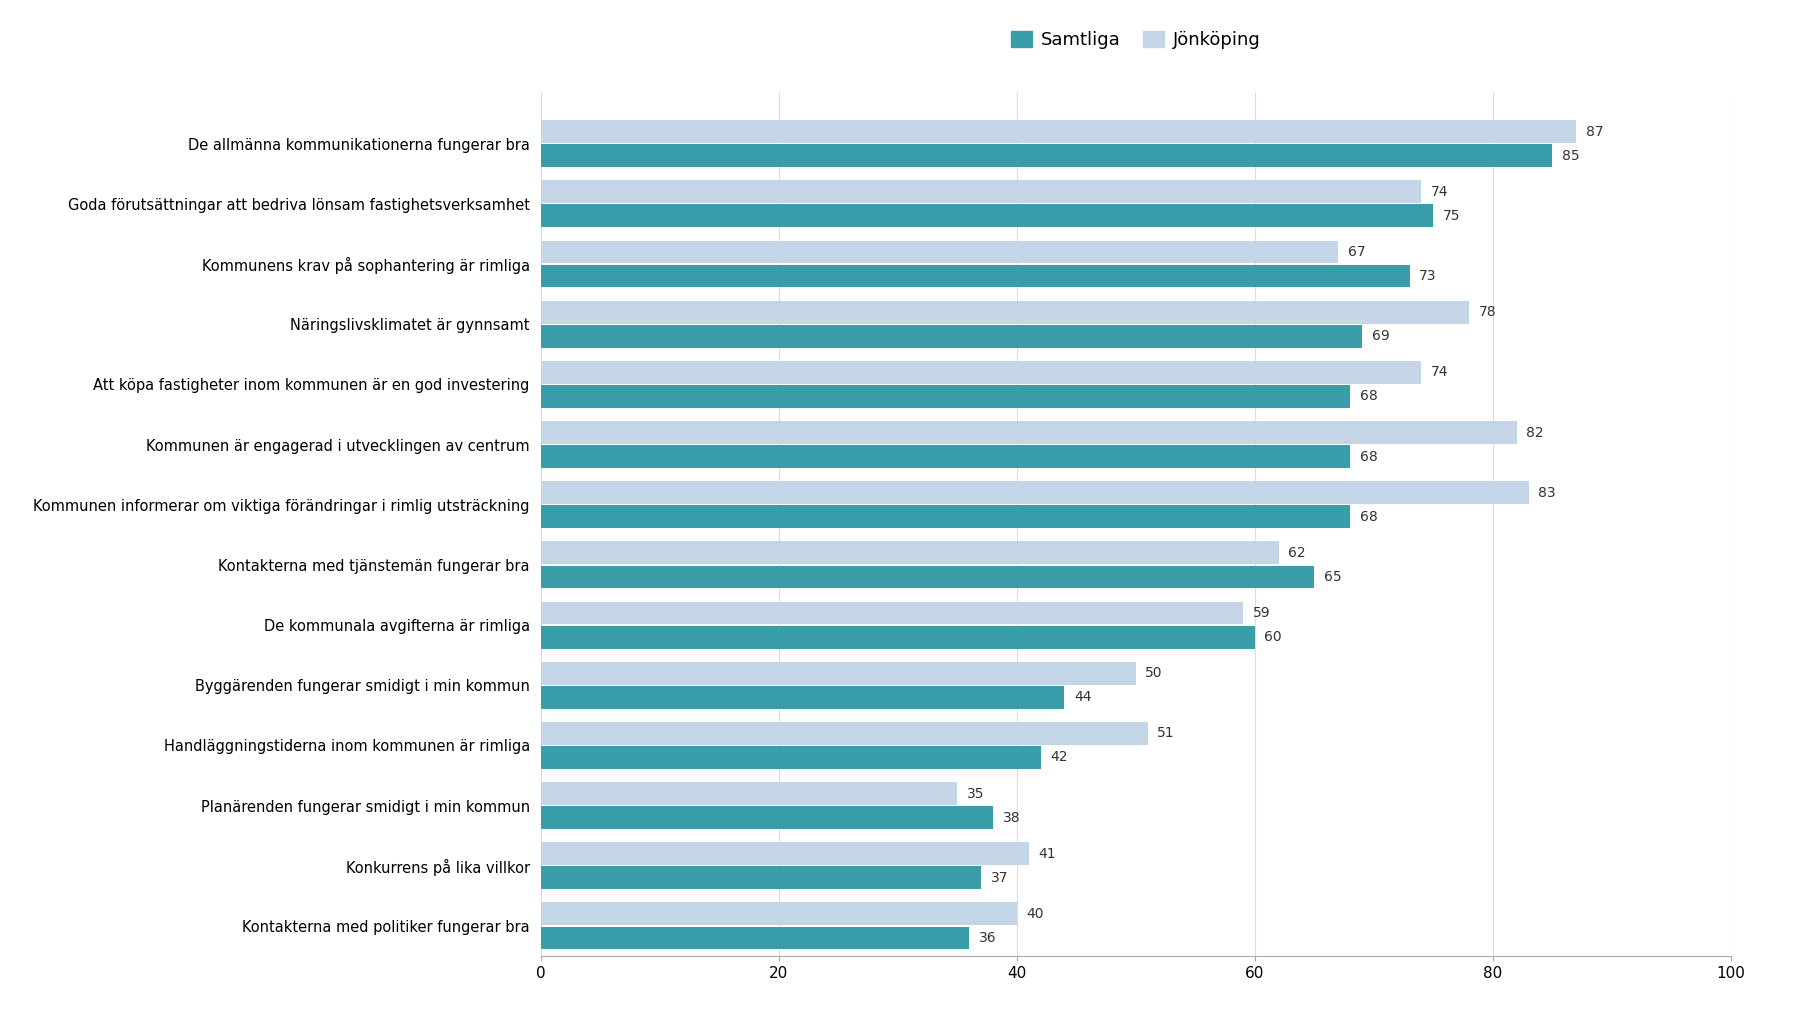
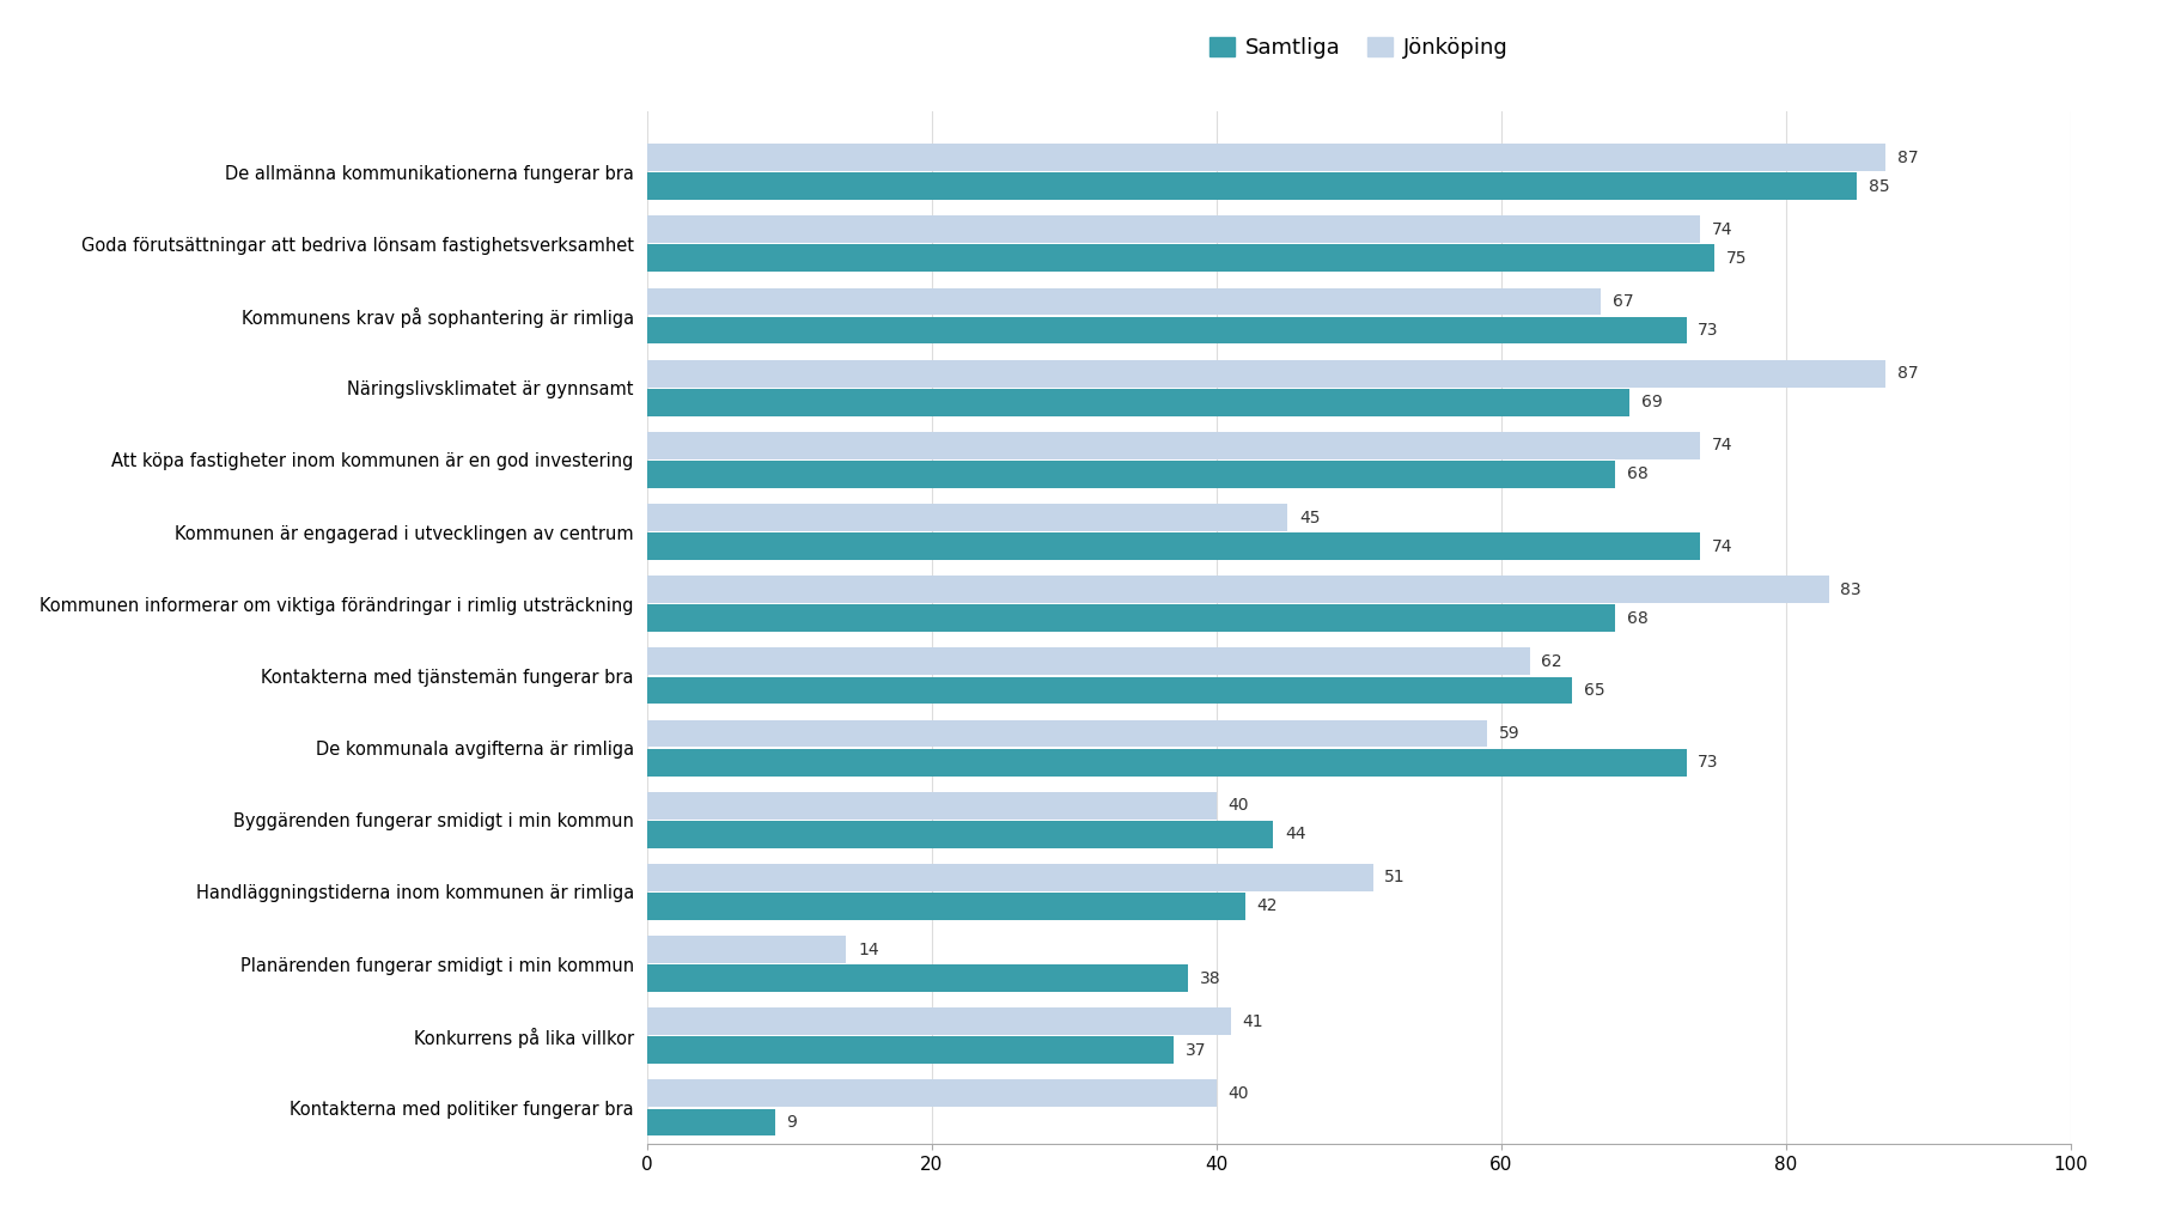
Jönköping/Näringslivsklimatet är gynnsamt: 78 -> 87
Jönköping/Kommunen är engagerad i utvecklingen av centrum: 82 -> 45
Samtliga/Kommunen är engagerad i utvecklingen av centrum: 68 -> 74
Samtliga/De kommunala avgifterna är rimliga: 60 -> 73
Jönköping/Byggärenden fungerar smidigt i min kommun: 50 -> 40
Jönköping/Planärenden fungerar smidigt i min kommun: 35 -> 14
Samtliga/Kontakterna med politiker fungerar bra: 36 -> 9
